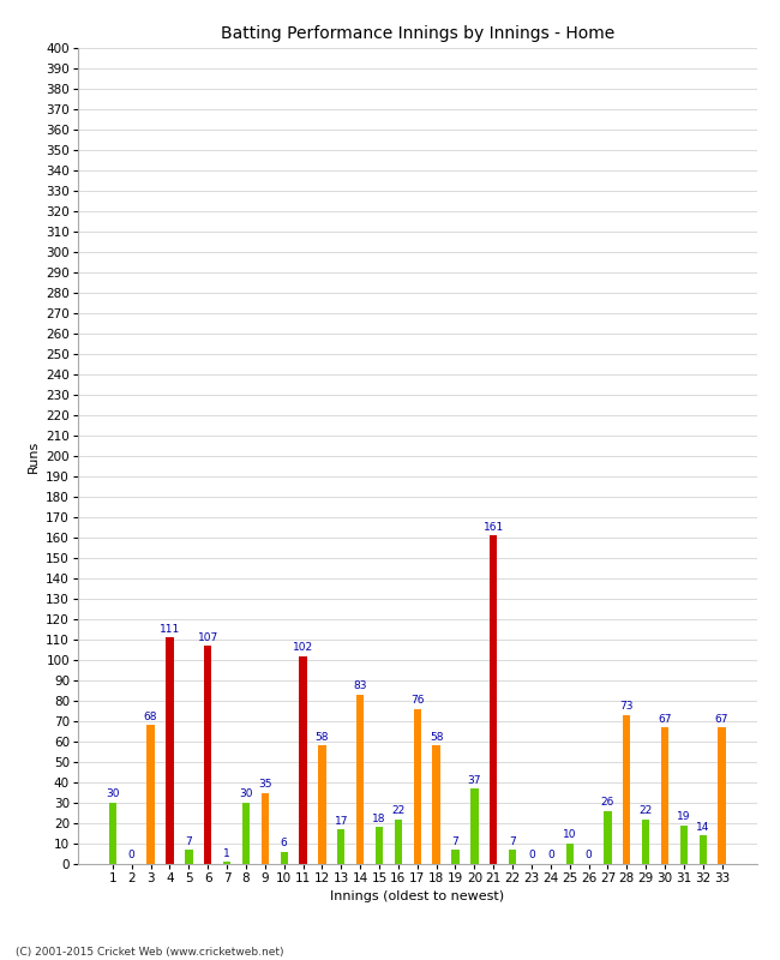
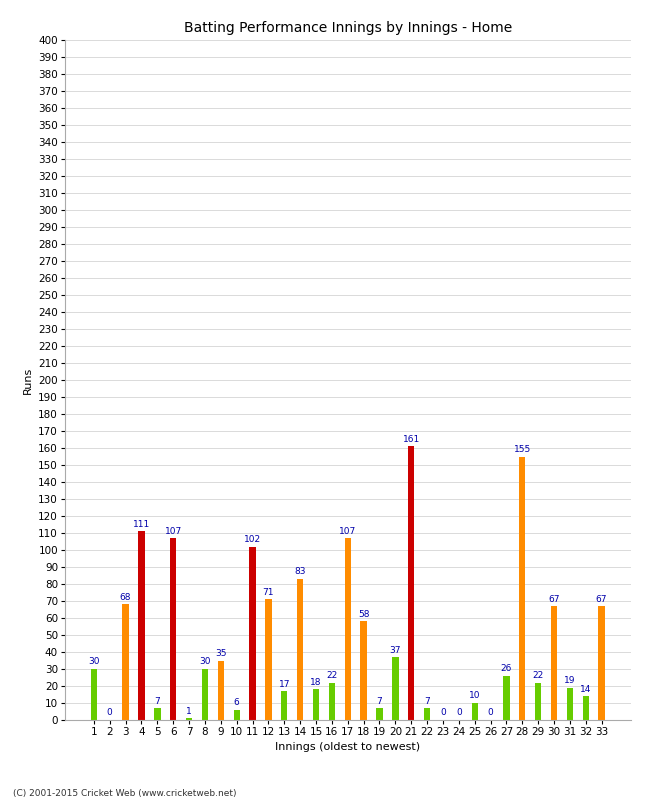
12: 58 -> 71
17: 76 -> 107
28: 73 -> 155
